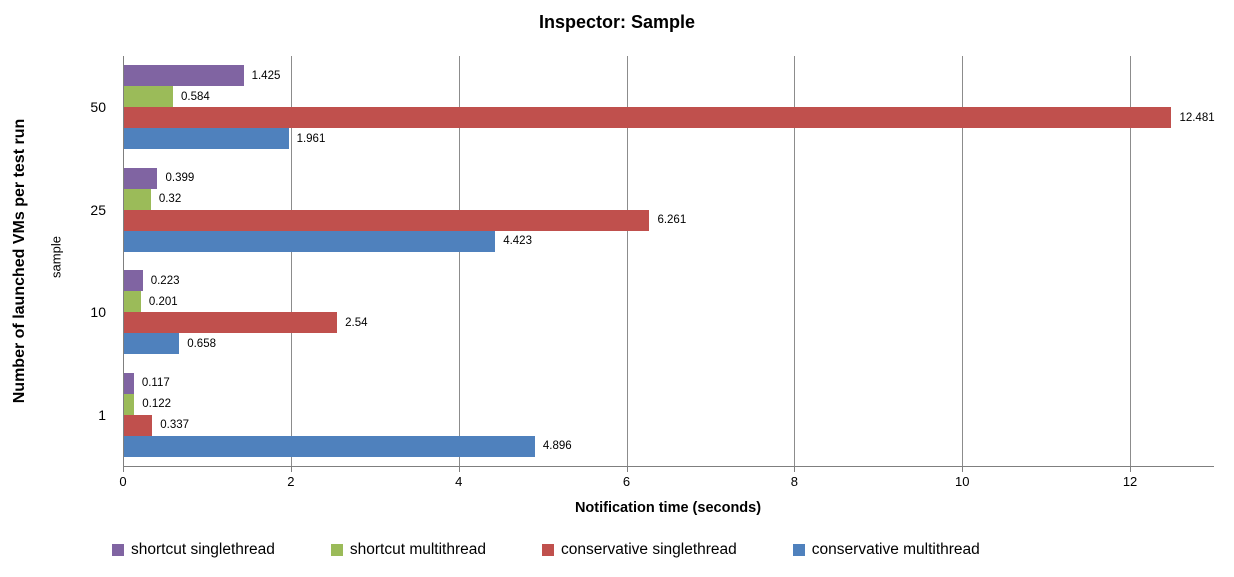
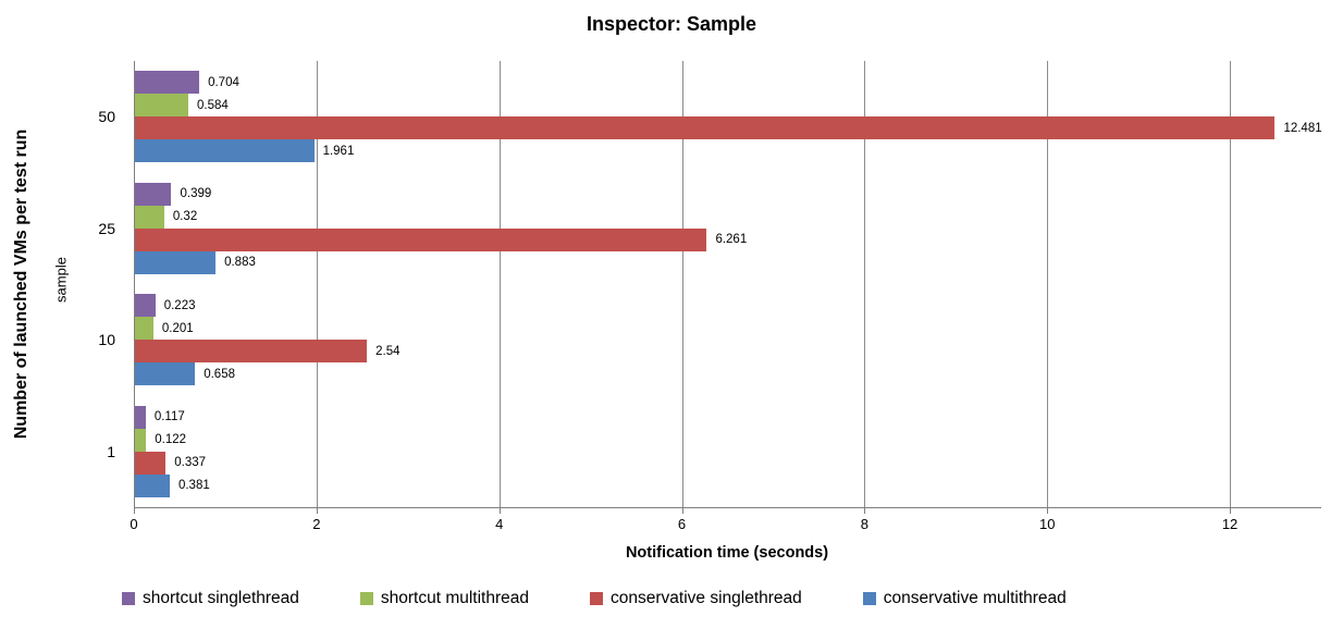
shortcut singlethread/50: 1.425 -> 0.704
conservative multithread/25: 4.423 -> 0.883
conservative multithread/1: 4.896 -> 0.381
